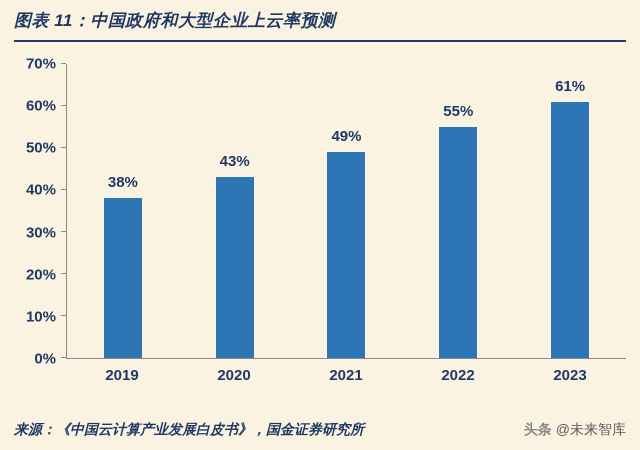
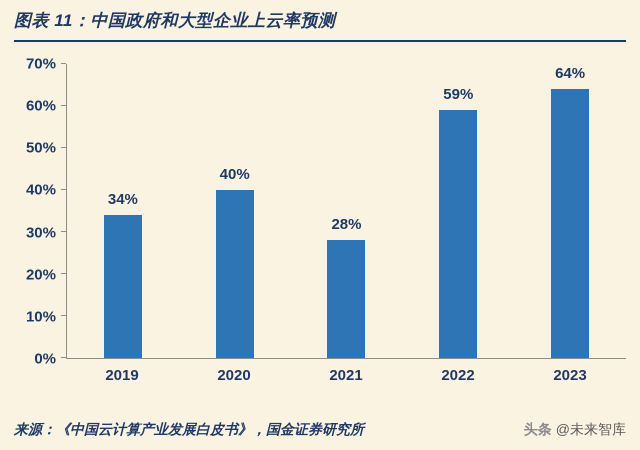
2019: 38% -> 34%
2020: 43% -> 40%
2021: 49% -> 28%
2022: 55% -> 59%
2023: 61% -> 64%
